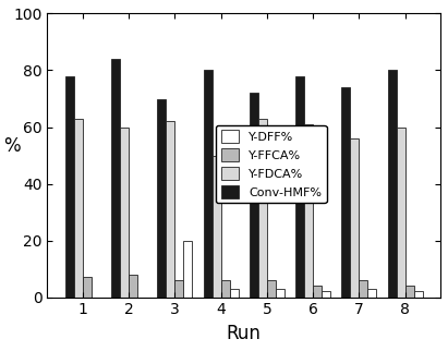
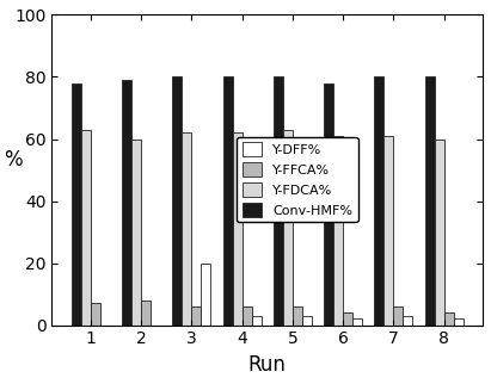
Conv-HMF%/2: 84 -> 79
Conv-HMF%/3: 70 -> 80
Y-FDCA%/4: 50 -> 62
Conv-HMF%/5: 72 -> 80
Conv-HMF%/7: 74 -> 80
Y-FDCA%/7: 56 -> 61
